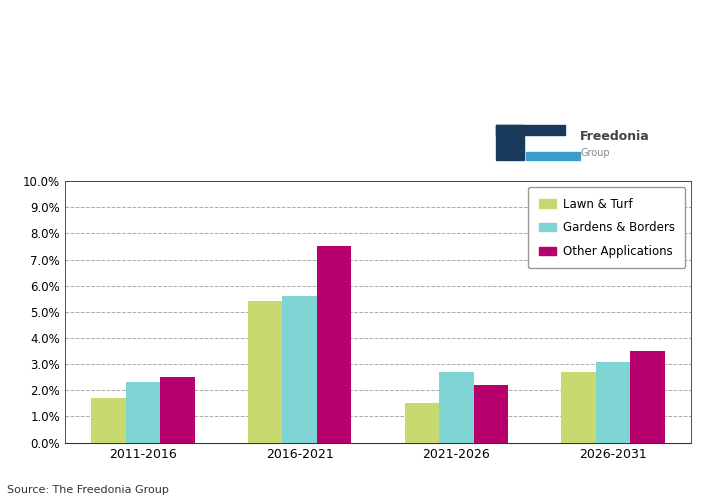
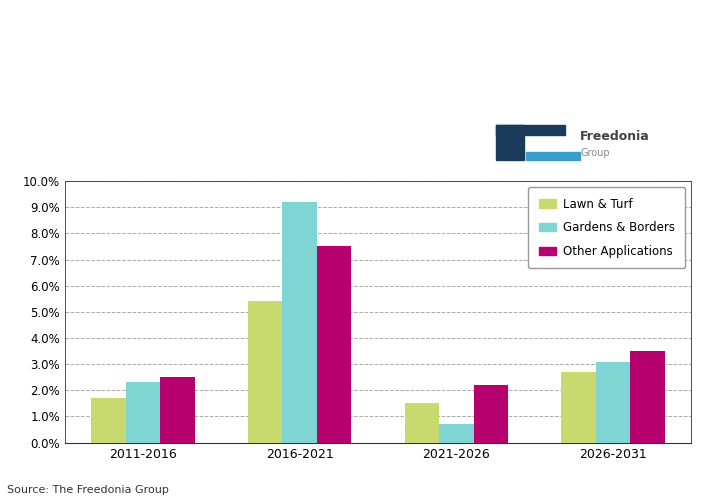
Gardens & Borders/2016-2021: 5.6% -> 9.2%
Gardens & Borders/2021-2026: 2.7% -> 0.7%
